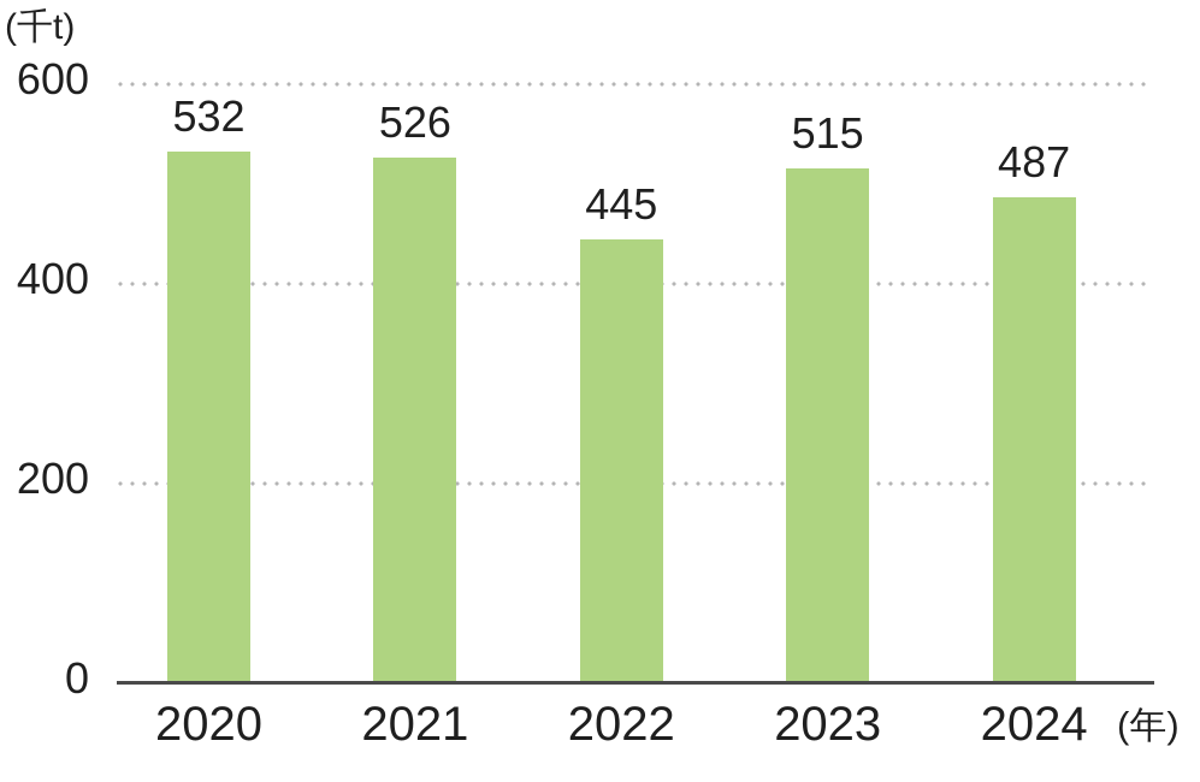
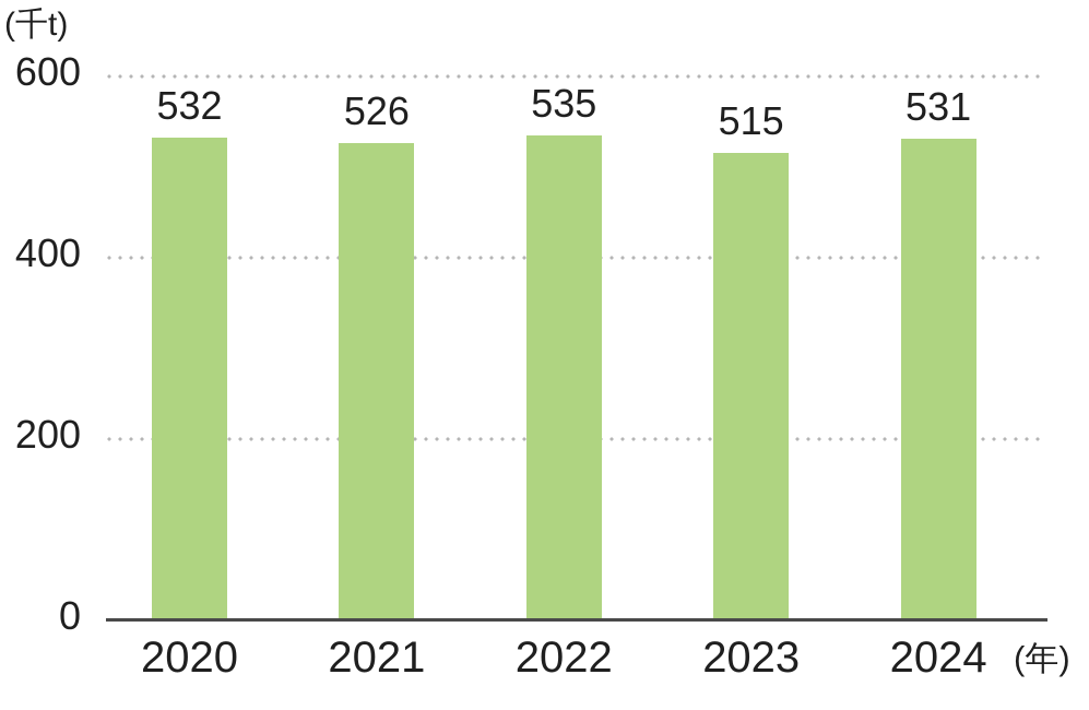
2022: 445 -> 535
2024: 487 -> 531
